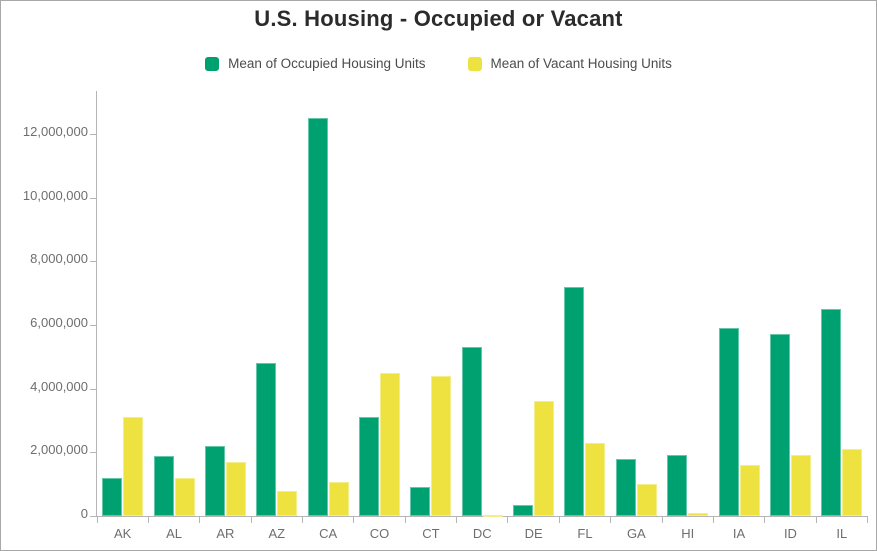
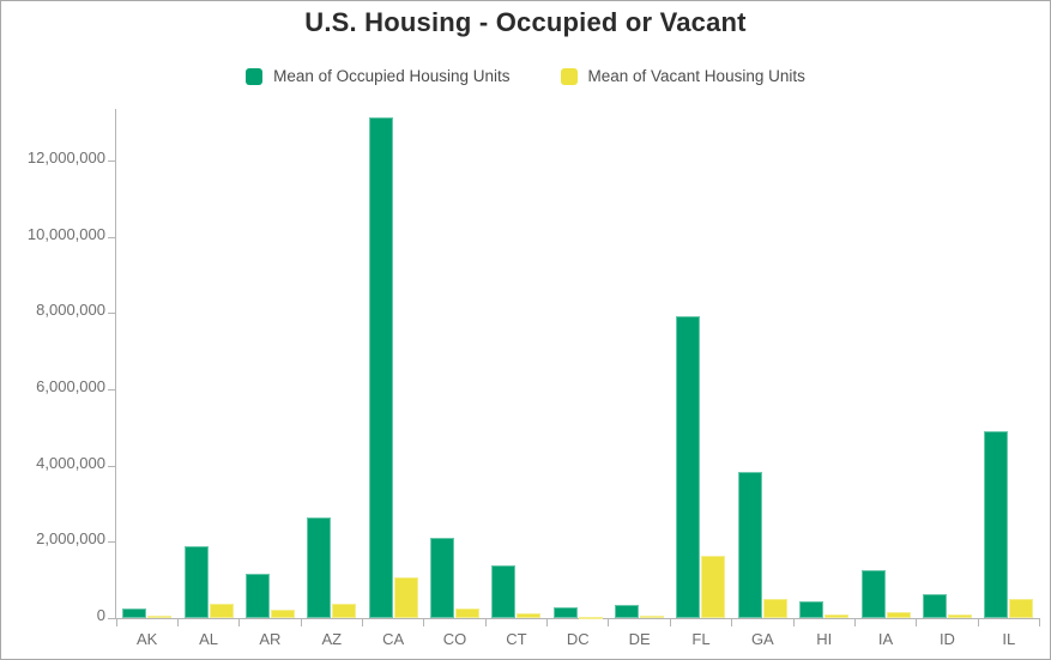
Mean of Occupied Housing Units/AK: 1200000 -> 200000
Mean of Vacant Housing Units/AK: 3100000 -> 100000
Mean of Vacant Housing Units/AL: 1200000 -> 400000
Mean of Occupied Housing Units/AR: 2200000 -> 1200000
Mean of Vacant Housing Units/AR: 1700000 -> 200000
Mean of Occupied Housing Units/AZ: 4800000 -> 2600000
Mean of Vacant Housing Units/AZ: 800000 -> 400000
Mean of Occupied Housing Units/CA: 12500000 -> 13100000
Mean of Occupied Housing Units/CO: 3100000 -> 2100000
Mean of Vacant Housing Units/CO: 4500000 -> 200000
Mean of Occupied Housing Units/CT: 900000 -> 1400000
Mean of Vacant Housing Units/CT: 4400000 -> 100000
Mean of Occupied Housing Units/DC: 5300000 -> 300000
Mean of Vacant Housing Units/DE: 3600000 -> 100000
Mean of Occupied Housing Units/FL: 7200000 -> 7900000
Mean of Vacant Housing Units/FL: 2300000 -> 1600000
Mean of Occupied Housing Units/GA: 1800000 -> 3800000
Mean of Vacant Housing Units/GA: 1000000 -> 500000
Mean of Occupied Housing Units/HI: 1900000 -> 400000
Mean of Occupied Housing Units/IA: 5900000 -> 1300000
Mean of Vacant Housing Units/IA: 1600000 -> 200000
Mean of Occupied Housing Units/ID: 5700000 -> 600000
Mean of Vacant Housing Units/ID: 1900000 -> 100000
Mean of Occupied Housing Units/IL: 6500000 -> 4900000
Mean of Vacant Housing Units/IL: 2100000 -> 500000
